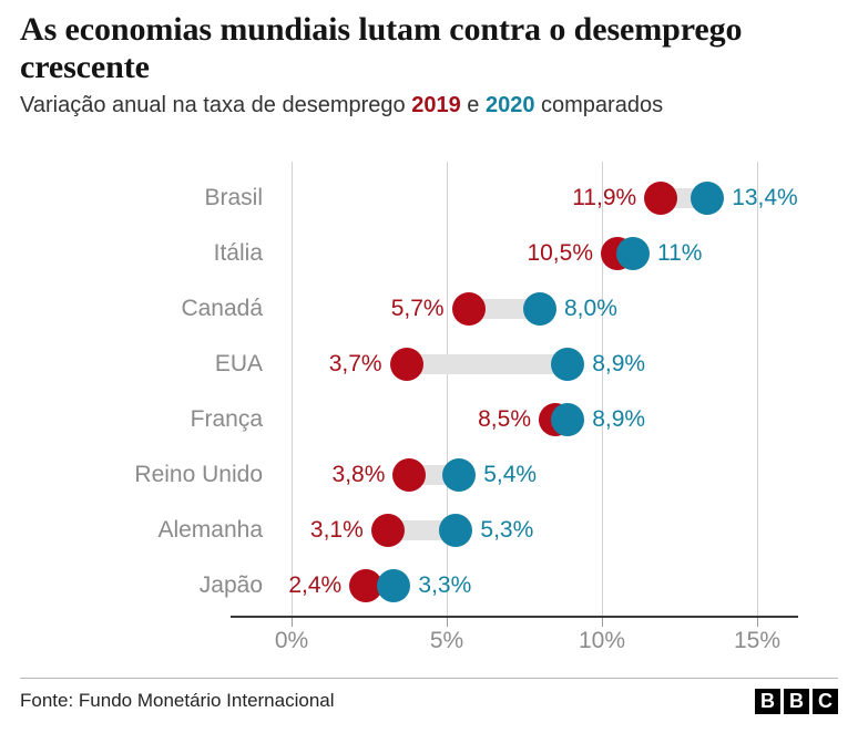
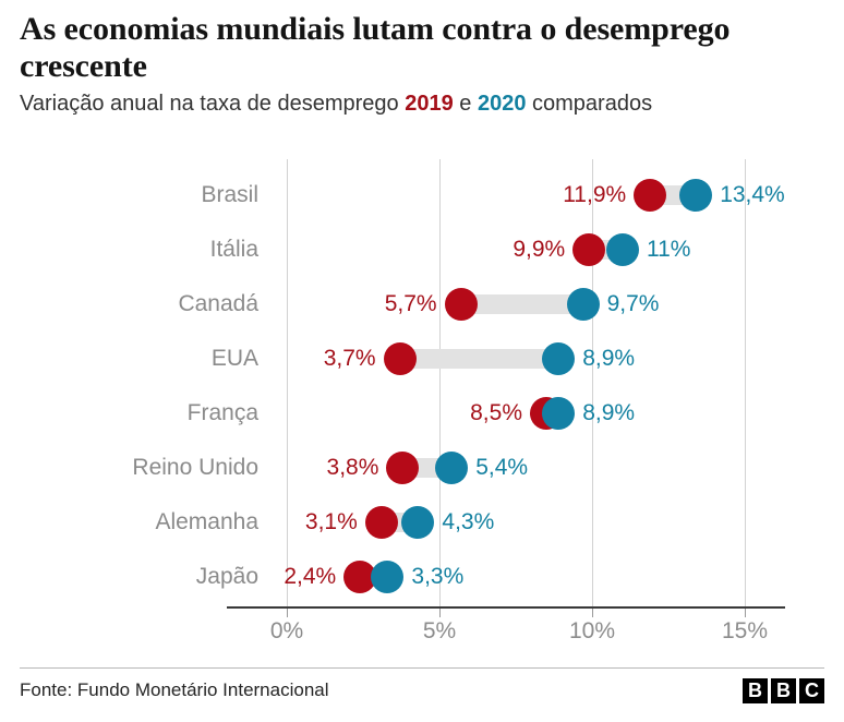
2019/Itália: 10,5% -> 9,9%
2020/Canadá: 8,0% -> 9,7%
2020/Alemanha: 5,3% -> 4,3%
